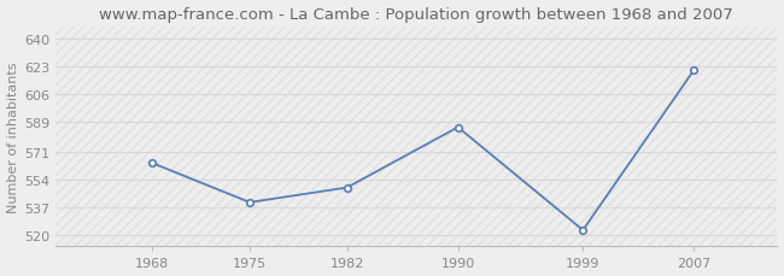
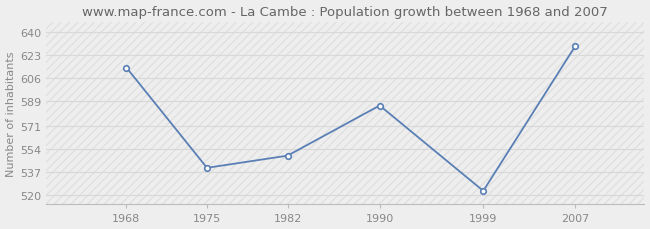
1968: 564 -> 614
2007: 621 -> 630
